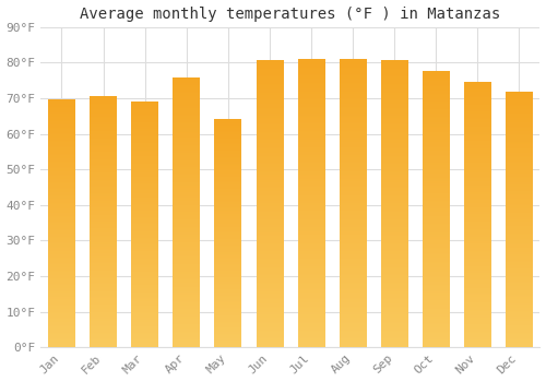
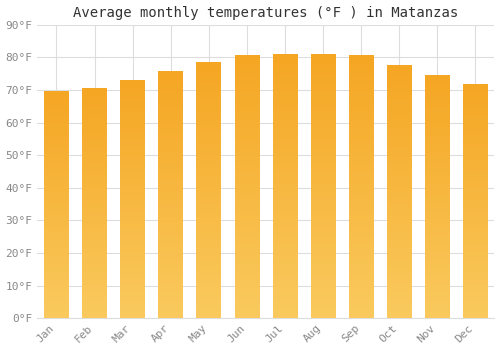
Mar: 69.0°F -> 73.0°F
May: 64.0°F -> 78.5°F
